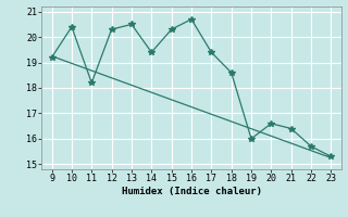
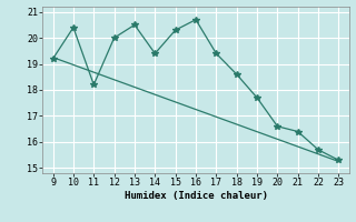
12: 20.3 -> 20.0
19: 16.0 -> 17.7
